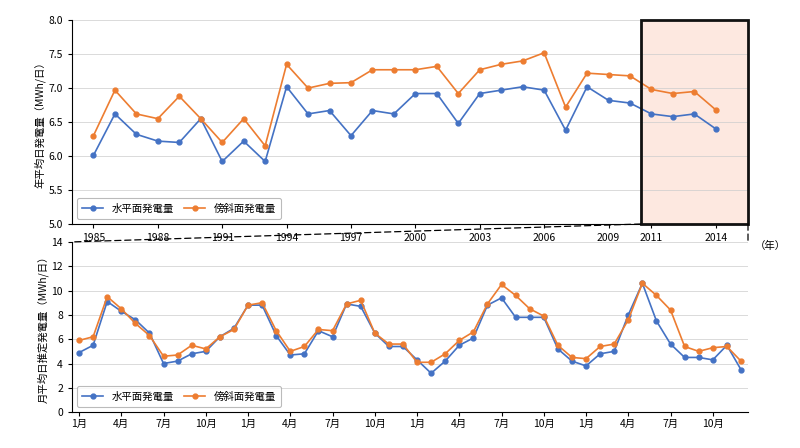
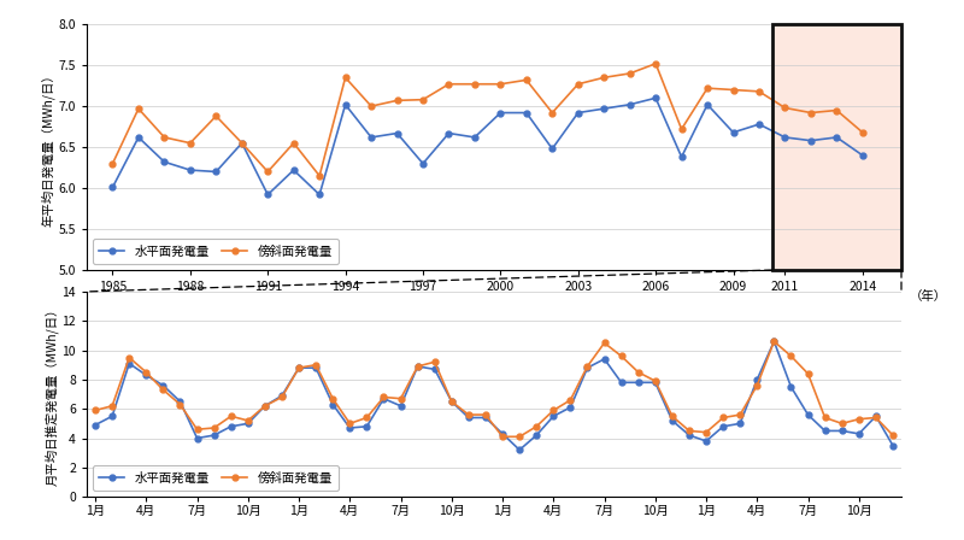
水平面発電量/2006: 6.97 -> 7.10
水平面発電量/2009: 6.82 -> 6.68
